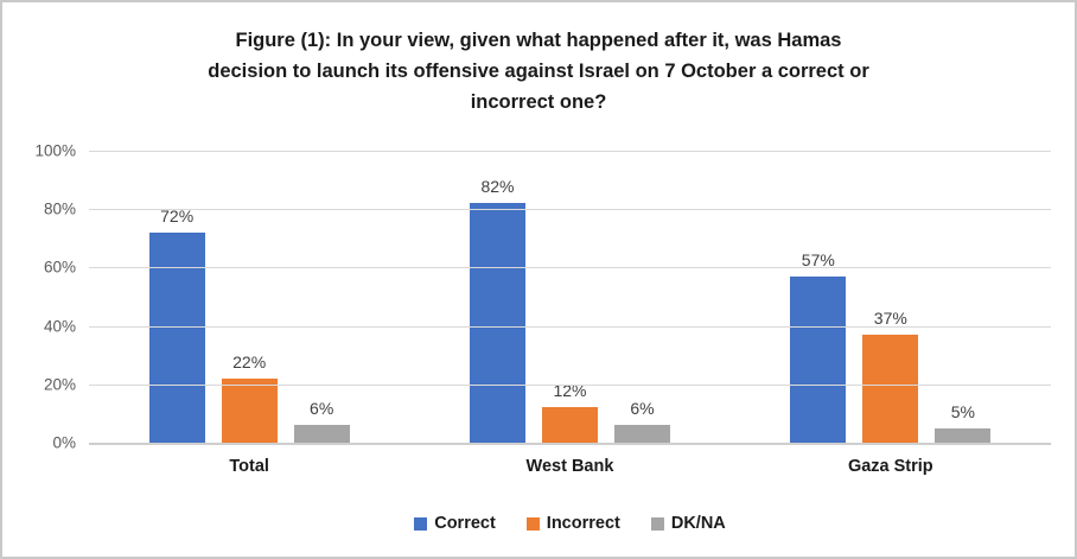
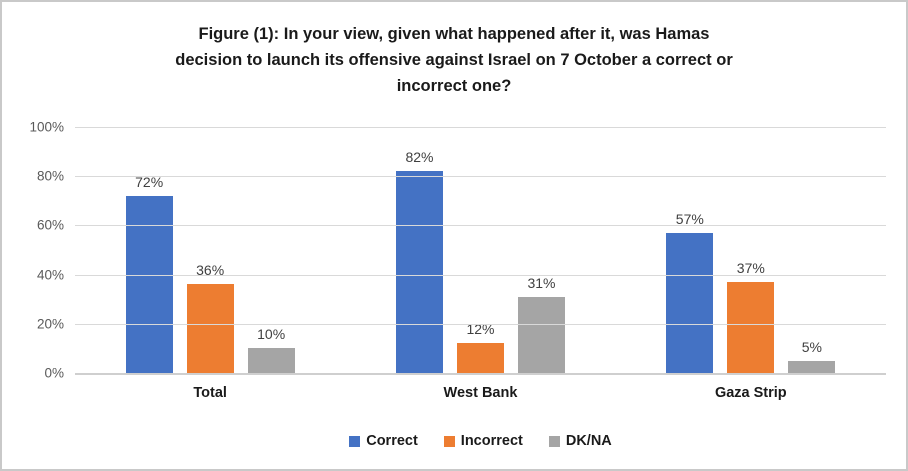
Incorrect/Total: 22% -> 36%
DK/NA/Total: 6% -> 10%
DK/NA/West Bank: 6% -> 31%
